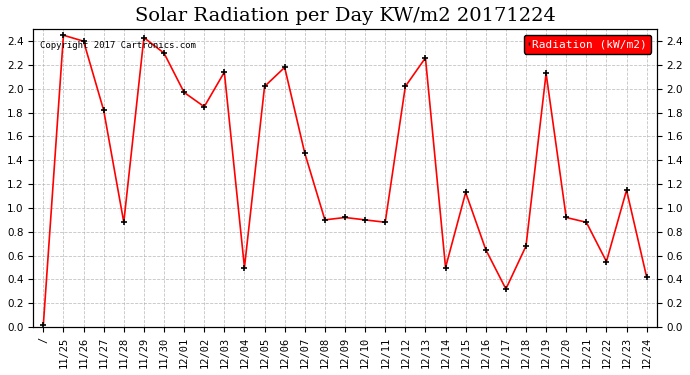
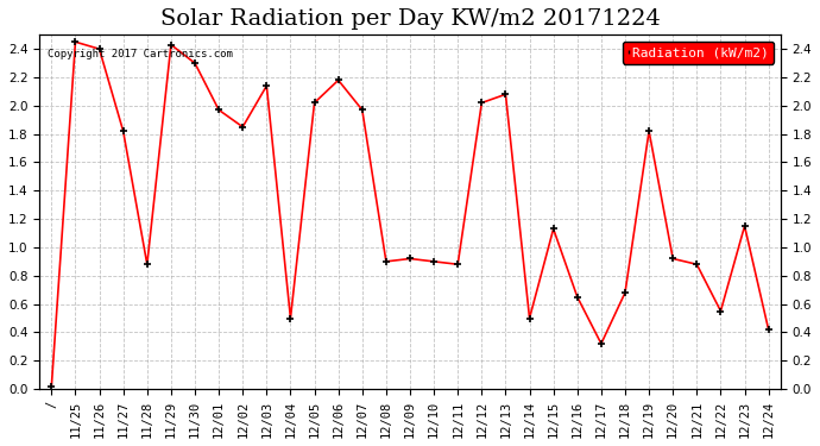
12/07: 1.46 -> 1.97
12/13: 2.26 -> 2.08
12/19: 2.13 -> 1.82
